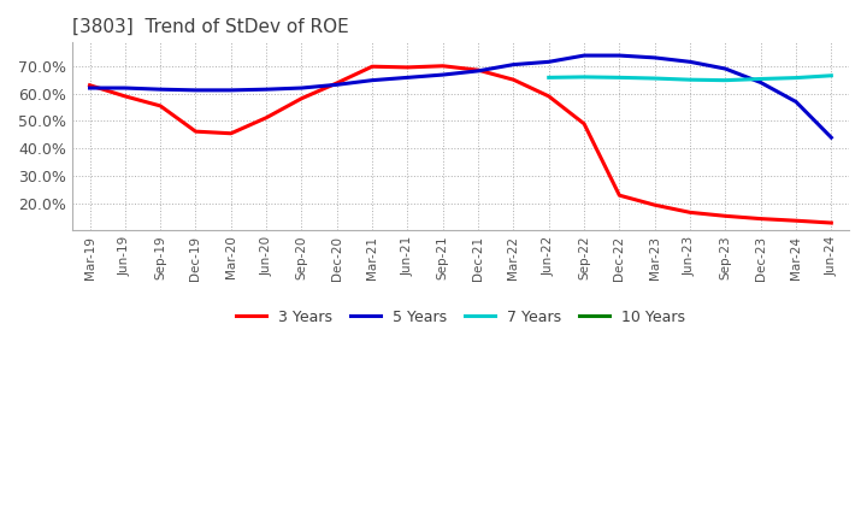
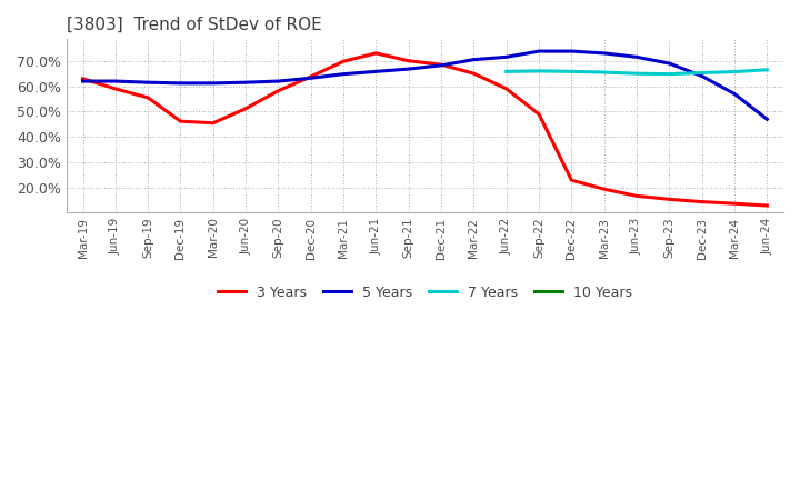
3 Years/Jun-21: 69.5% -> 73.0%
5 Years/Jun-24: 44.0% -> 47.0%
